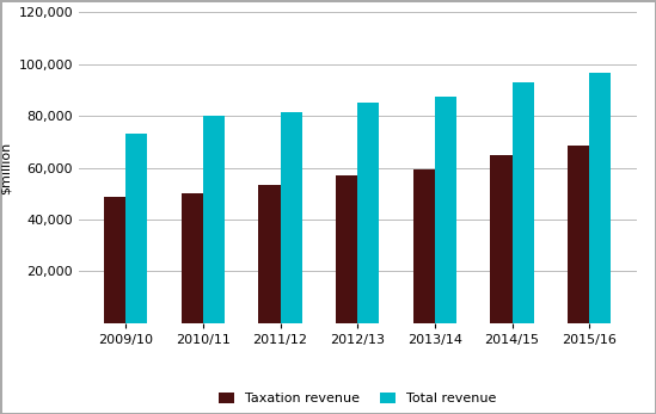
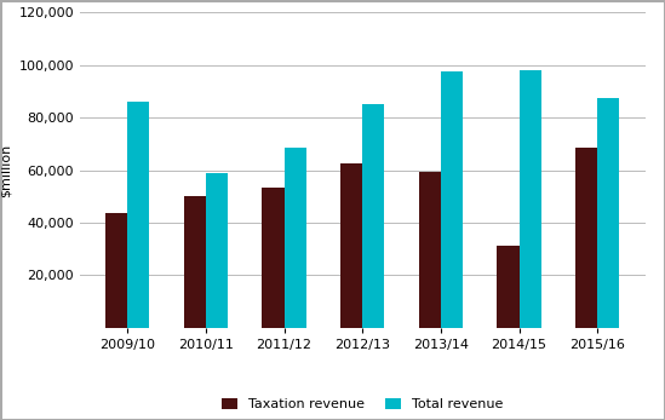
Taxation revenue/2009/10: 48,500 -> 43,500
Total revenue/2009/10: 73,000 -> 86,000
Total revenue/2010/11: 80,000 -> 59,000
Total revenue/2011/12: 81,500 -> 68,500
Taxation revenue/2012/13: 57,000 -> 62,500
Total revenue/2013/14: 87,500 -> 97,500
Taxation revenue/2014/15: 65,000 -> 31,000
Total revenue/2014/15: 93,000 -> 98,000
Total revenue/2015/16: 96,500 -> 87,500
